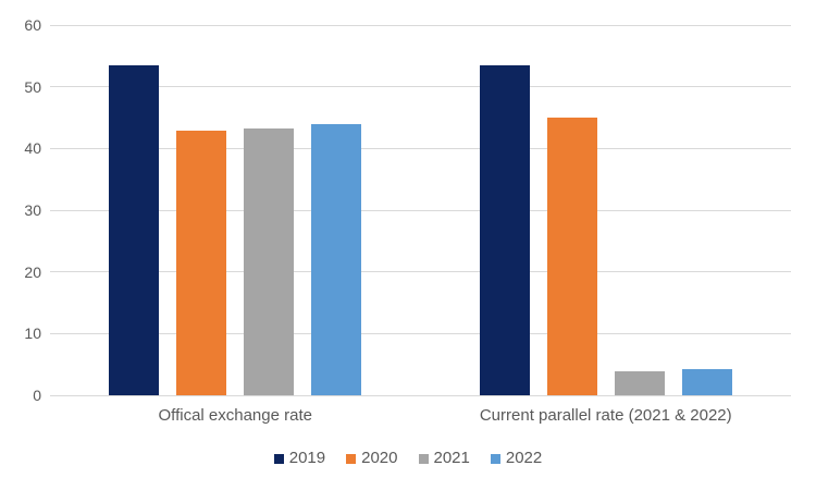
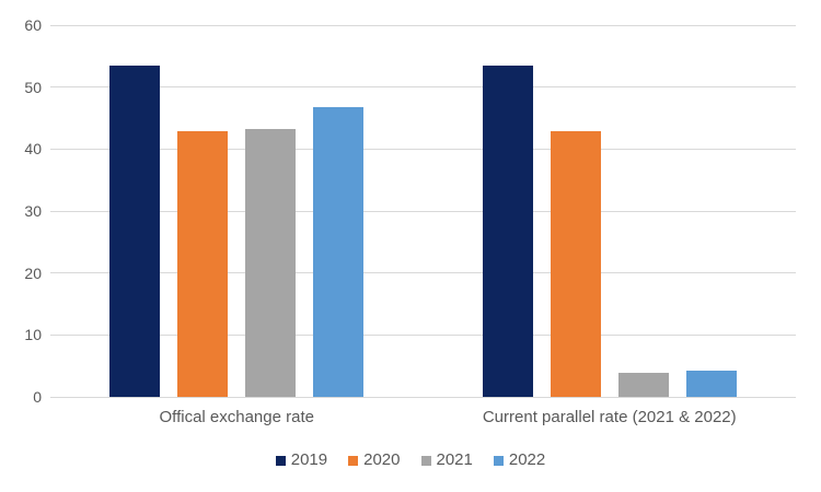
2022/Offical exchange rate: 44 -> 47
2020/Current parallel rate (2021 & 2022): 45 -> 43
